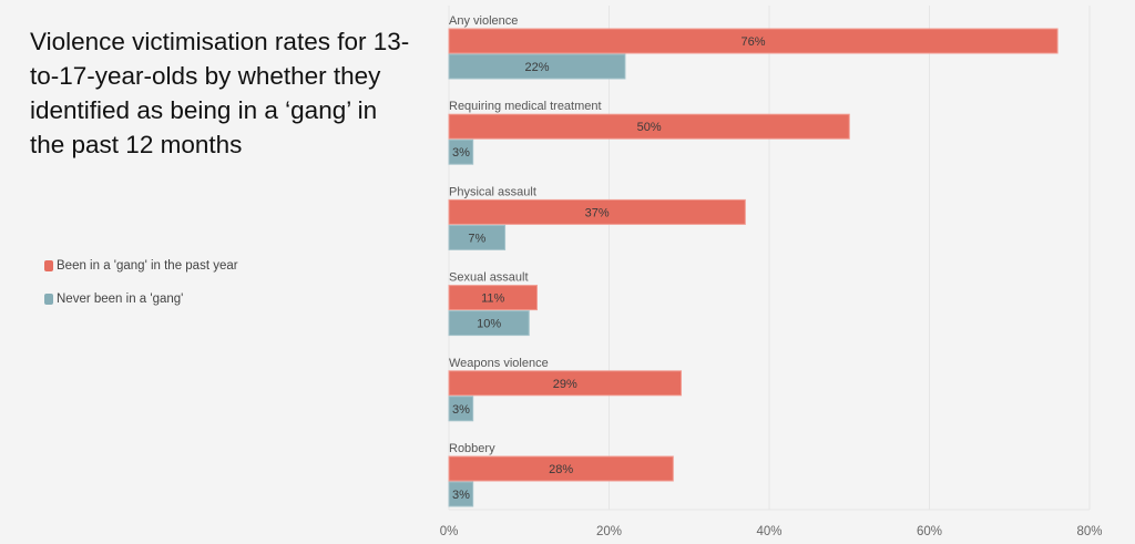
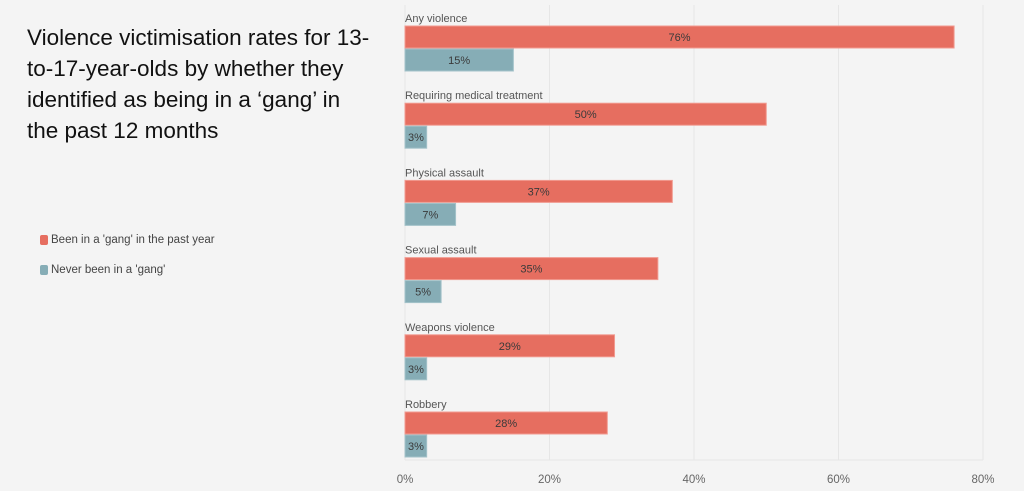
Never been in a 'gang'/Any violence: 22% -> 15%
Been in a 'gang' in the past year/Sexual assault: 11% -> 35%
Never been in a 'gang'/Sexual assault: 10% -> 5%
